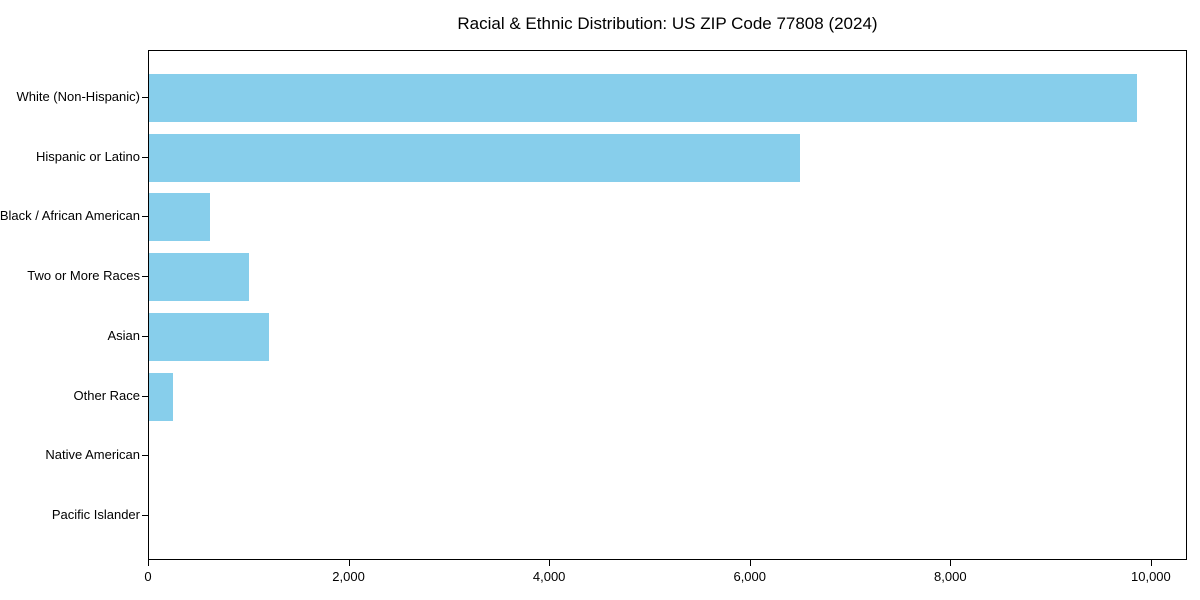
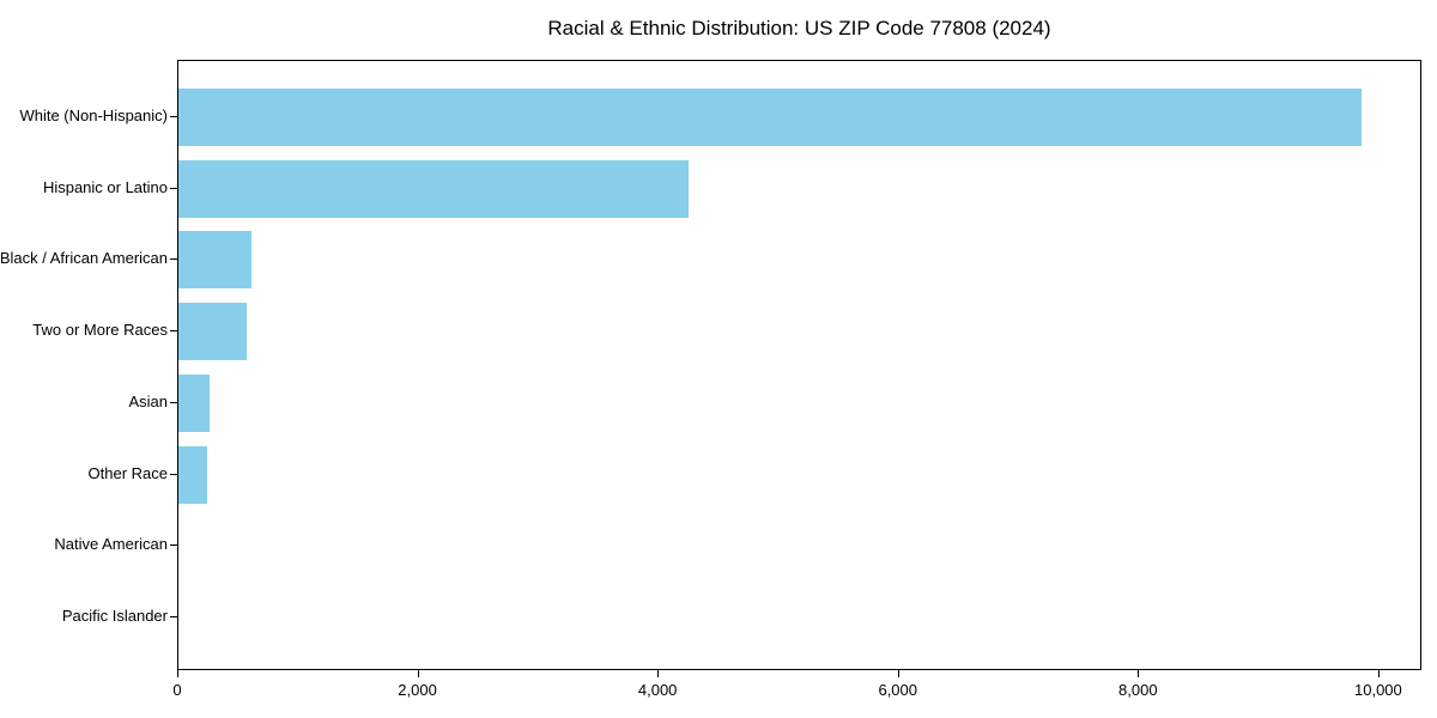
Hispanic or Latino: 6500 -> 4300
Two or More Races: 1000 -> 600
Asian: 1200 -> 300
